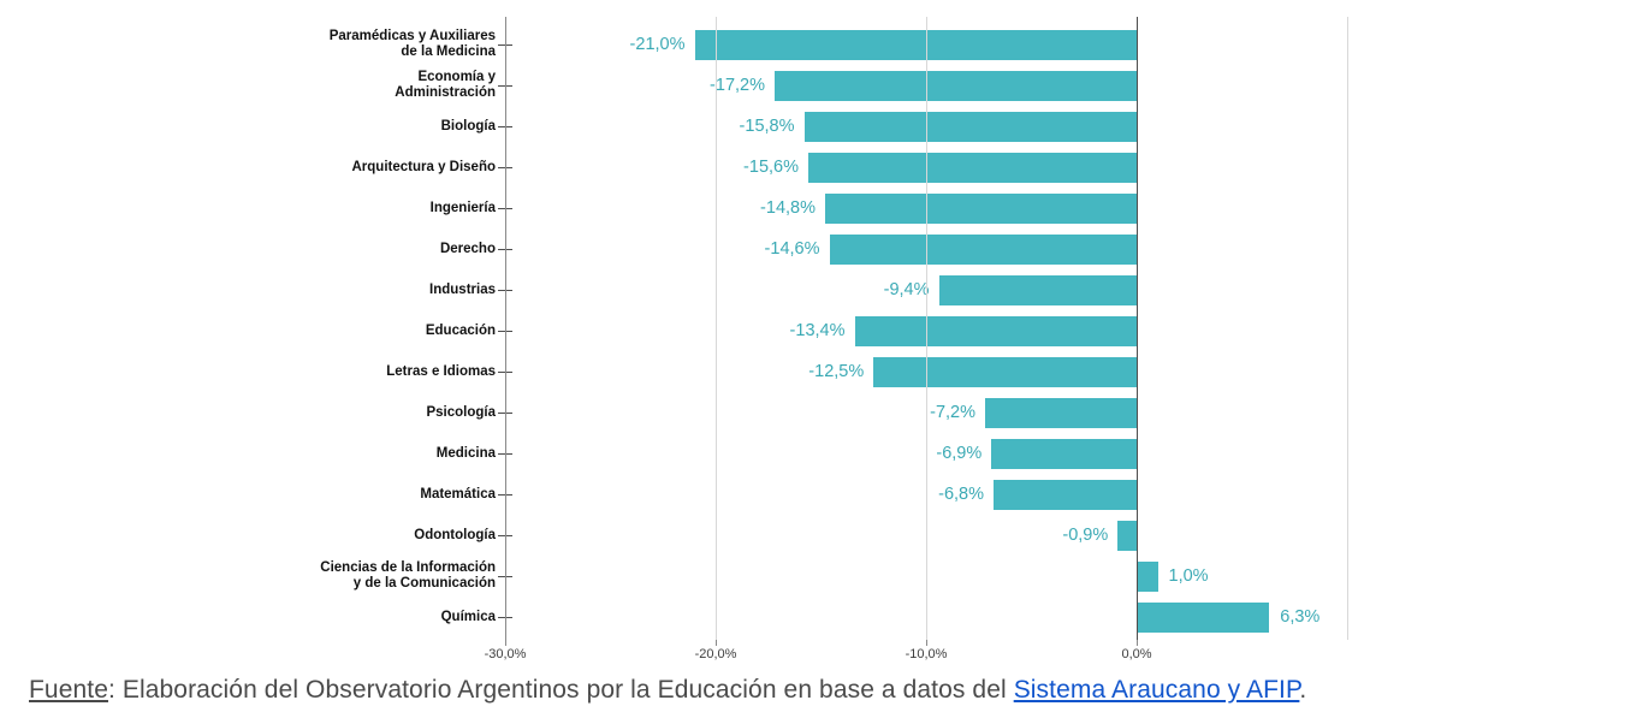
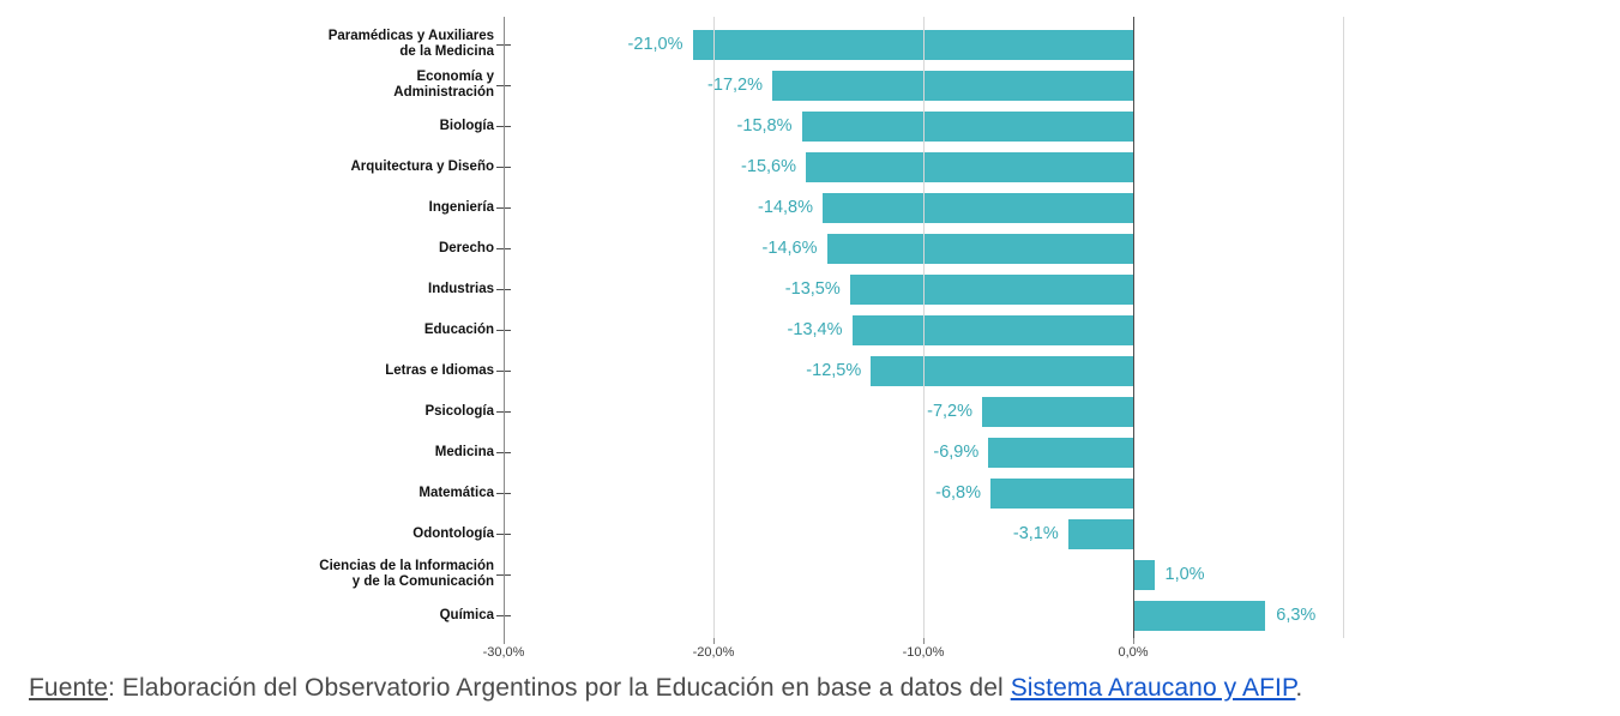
Industrias: -9,4% -> -13,5%
Odontología: -0,9% -> -3,1%
